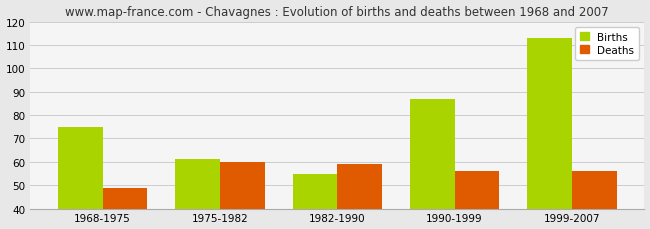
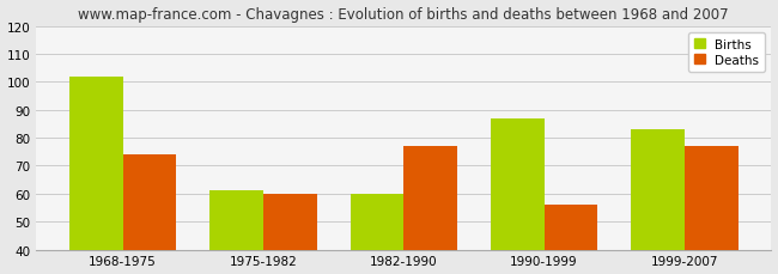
Births/1968-1975: 75 -> 102
Deaths/1968-1975: 49 -> 74
Births/1982-1990: 55 -> 60
Deaths/1982-1990: 59 -> 77
Births/1999-2007: 113 -> 83
Deaths/1999-2007: 56 -> 77
